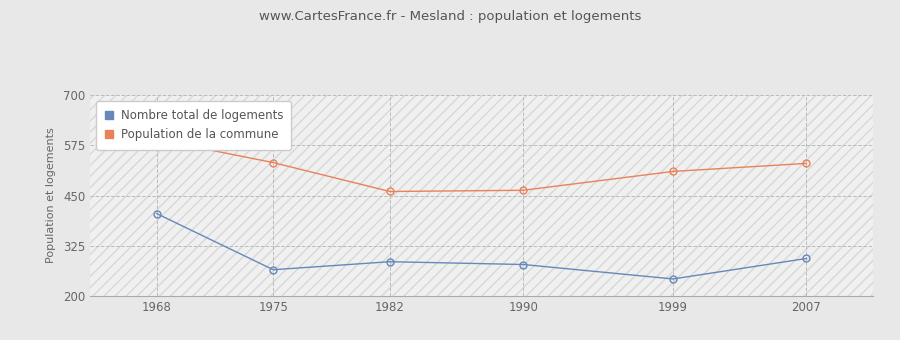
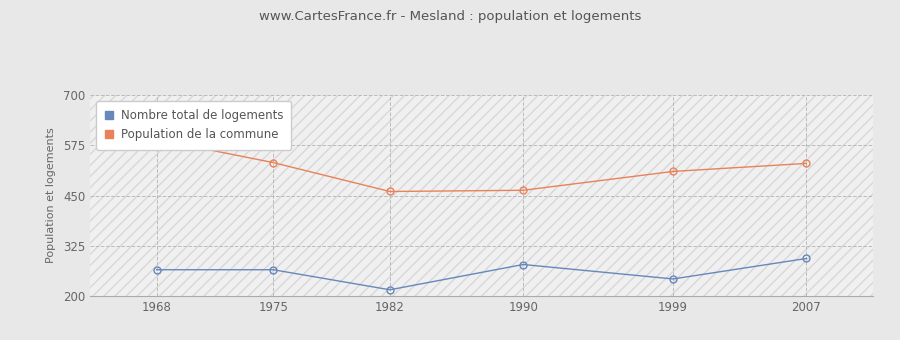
Nombre total de logements/1968: 405 -> 265
Nombre total de logements/1982: 285 -> 215
